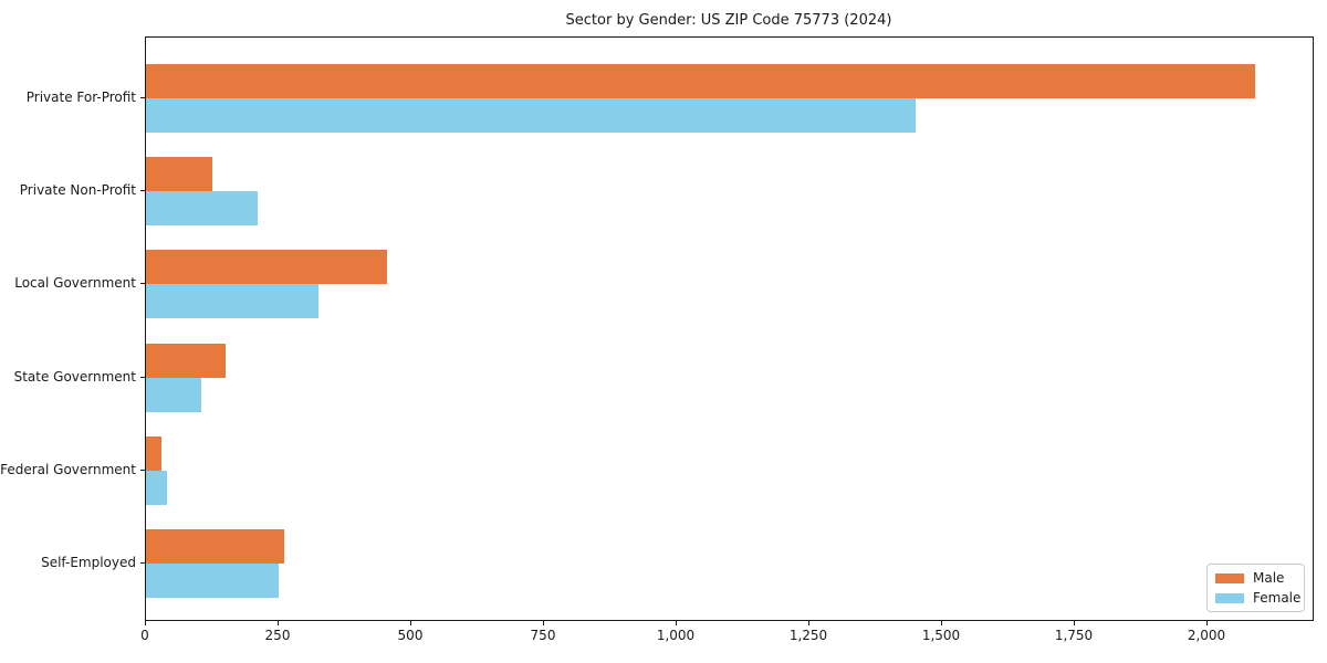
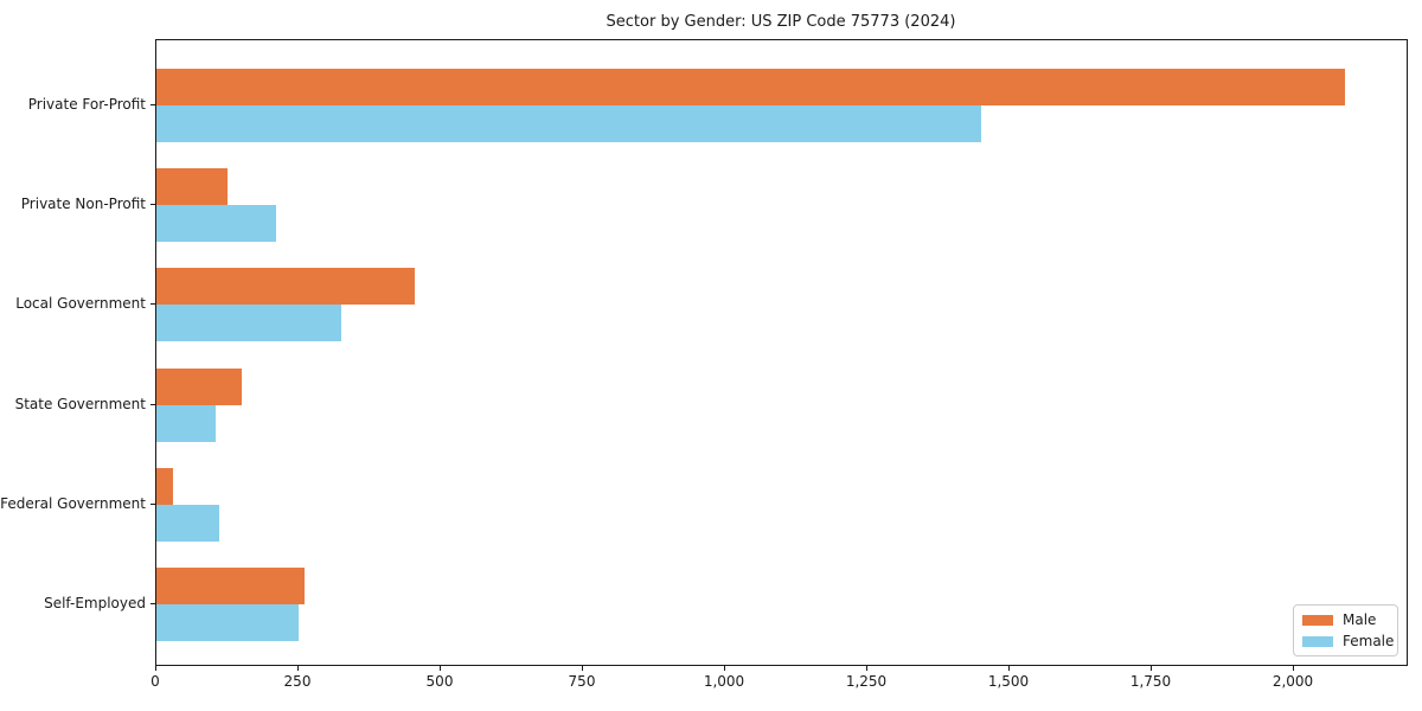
Female/Federal Government: 40 -> 110
